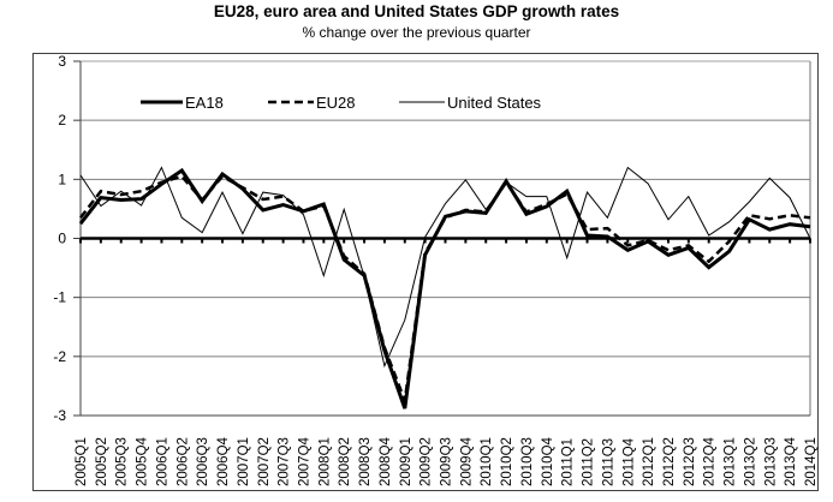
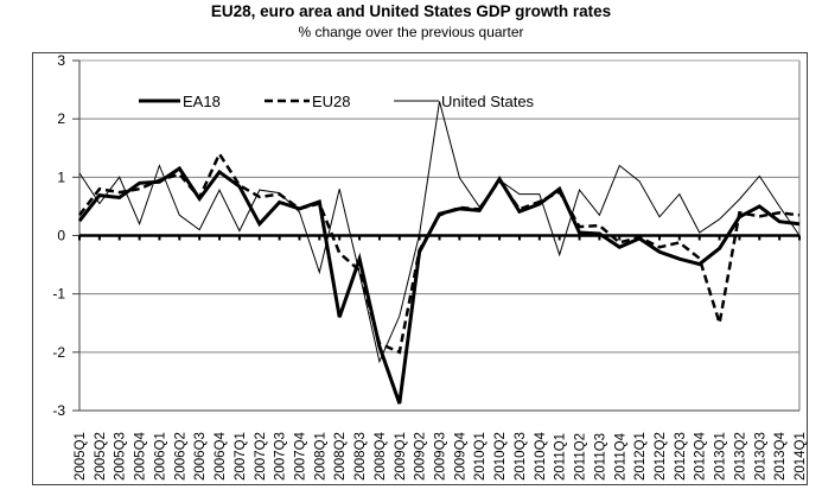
United States/2005Q3: 0.8 -> 1.0
EA18/2005Q4: 0.7 -> 0.9
United States/2005Q4: 0.6 -> 0.2
EU28/2006Q4: 1.1 -> 1.4
EA18/2007Q2: 0.5 -> 0.2
EA18/2008Q2: -0.4 -> -1.4
United States/2008Q2: 0.5 -> 0.8
EA18/2008Q3: -0.6 -> -0.4
EU28/2009Q1: -2.8 -> -2.0
United States/2009Q3: 0.6 -> 2.3
EA18/2012Q3: -0.2 -> -0.4
EU28/2013Q1: -0.1 -> -1.5
EA18/2013Q3: 0.1 -> 0.5
United States/2013Q4: 0.7 -> 0.5
